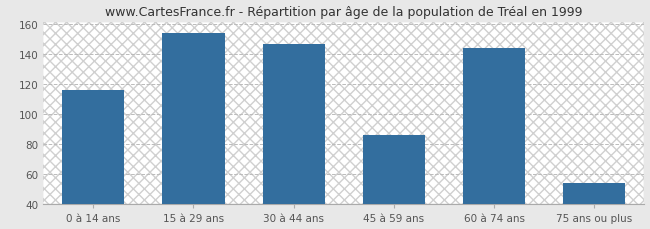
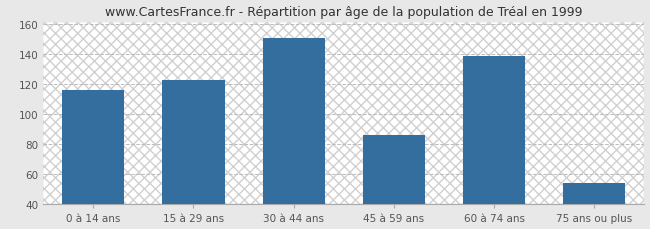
15 à 29 ans: 154 -> 123
30 à 44 ans: 147 -> 151
60 à 74 ans: 144 -> 139
